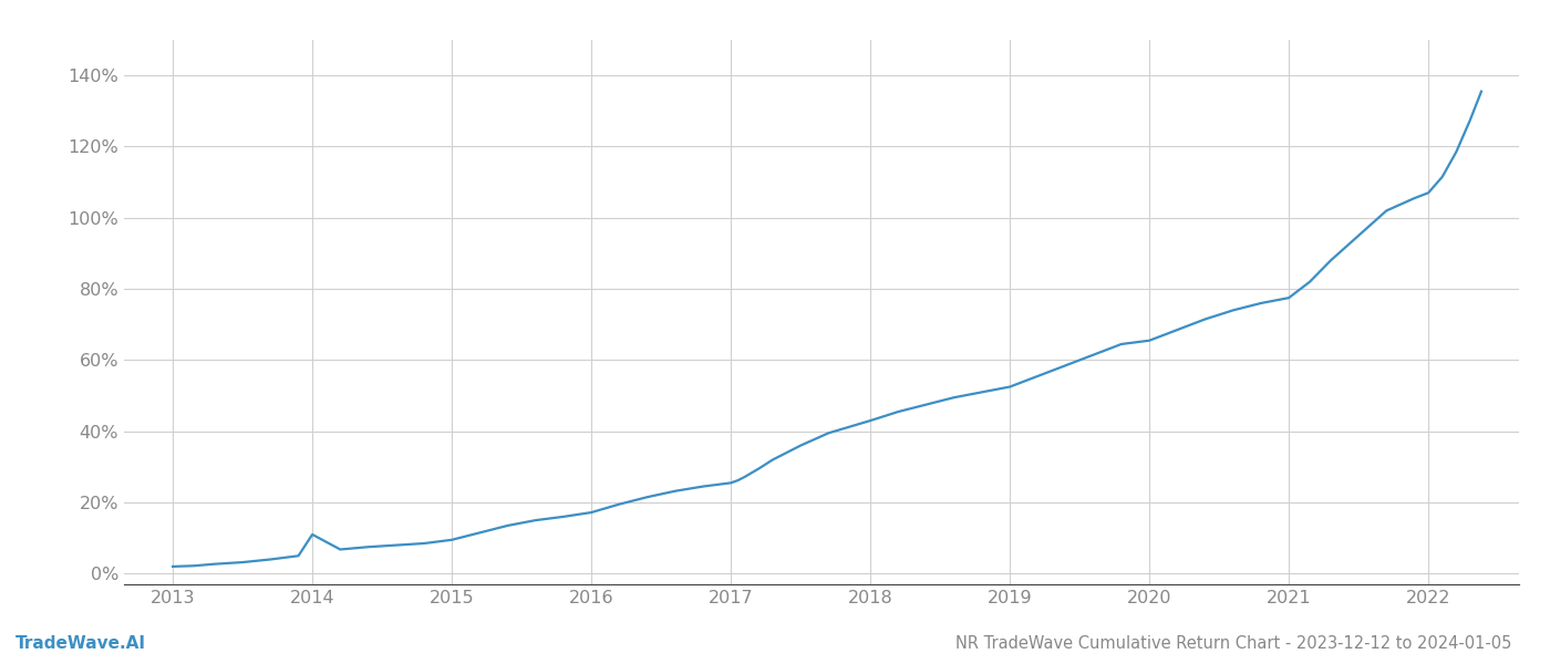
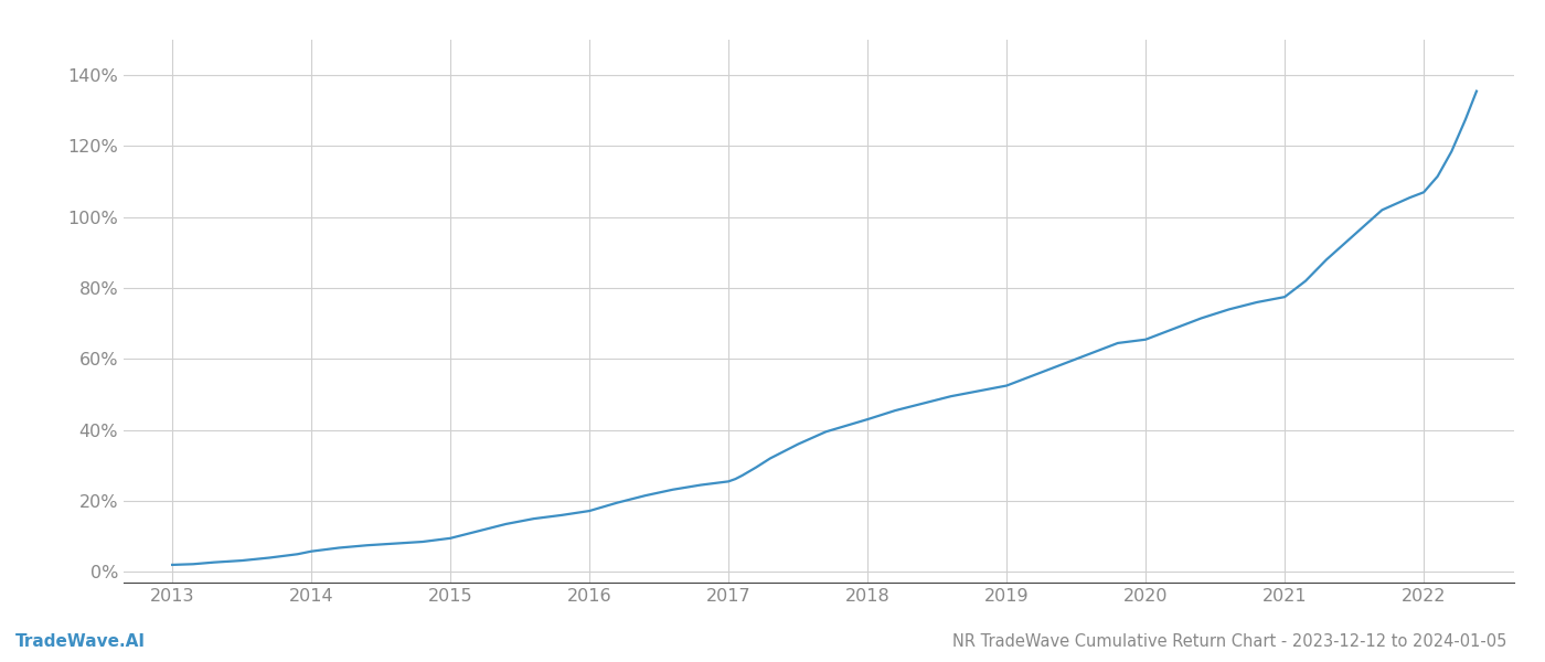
2014: 11.0% -> 5.8%
